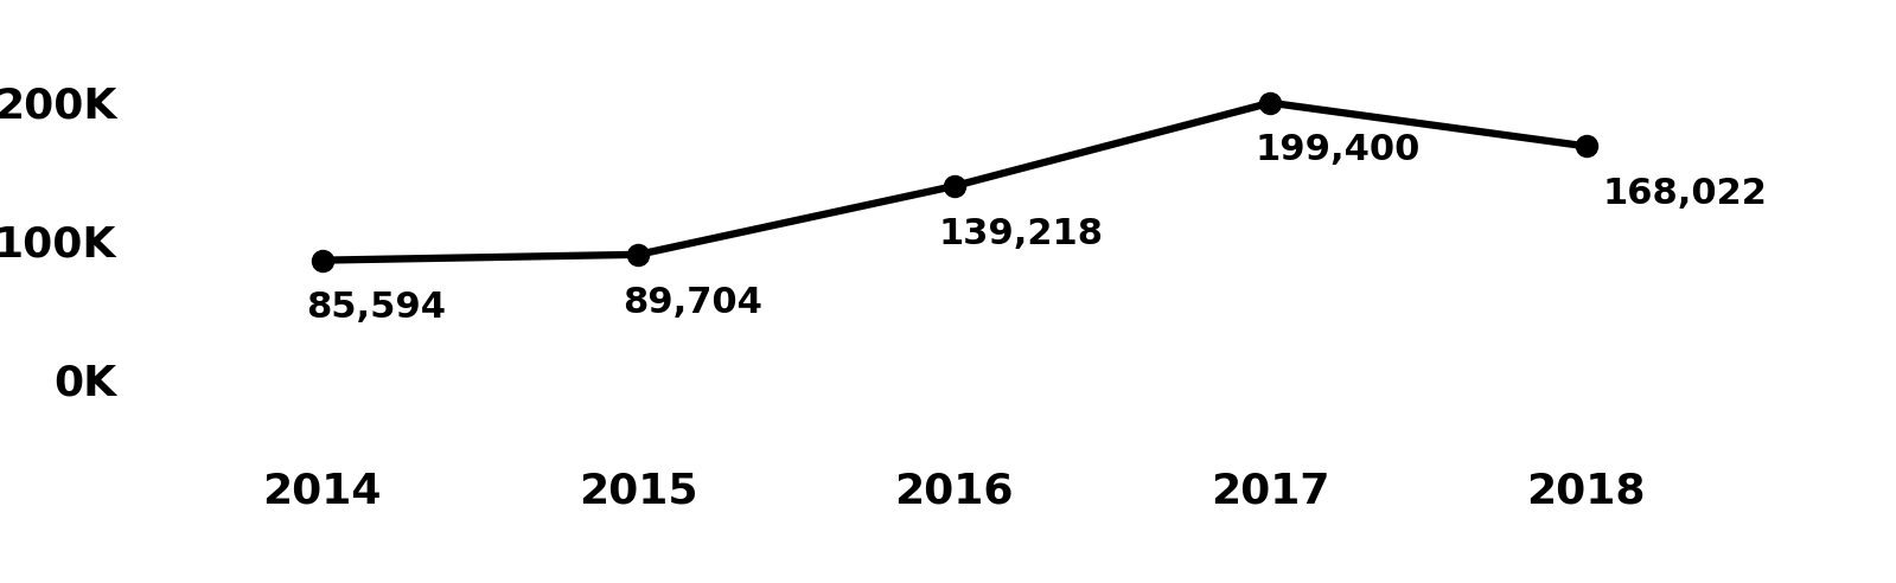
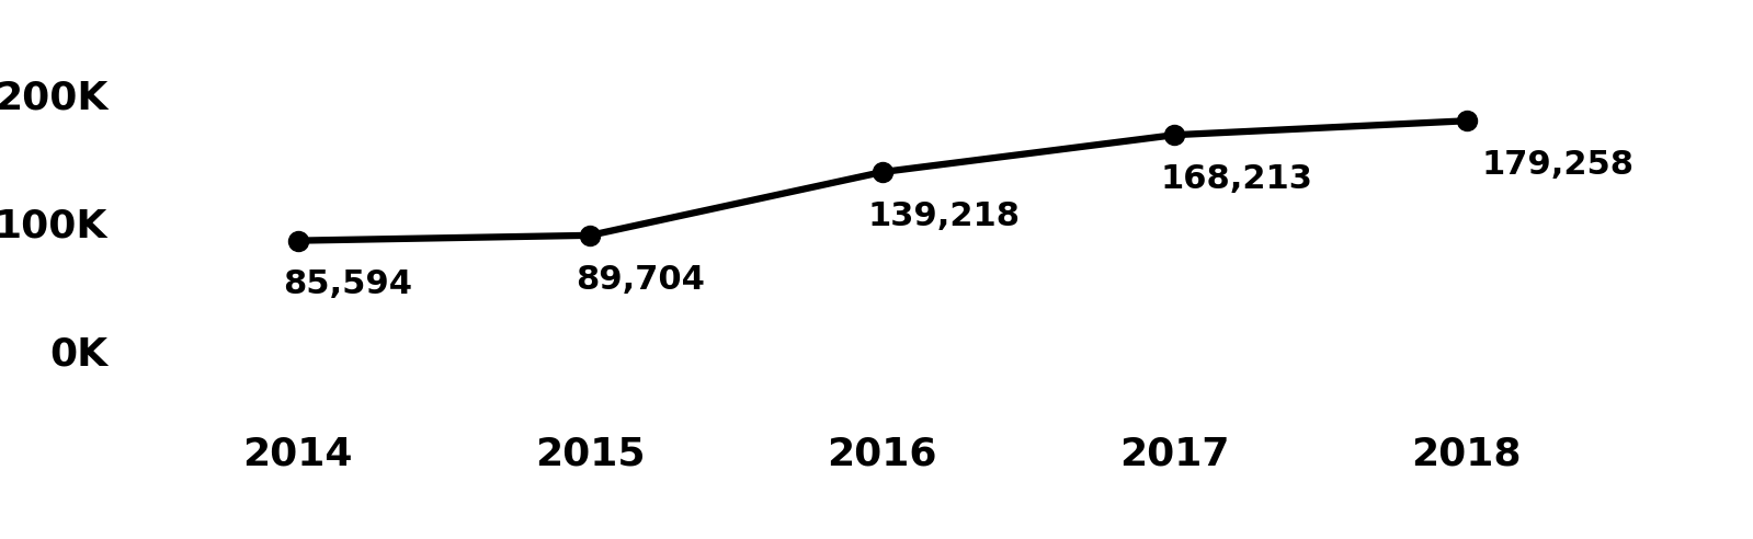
2017: 199,400 -> 168,213
2018: 168,022 -> 179,258
